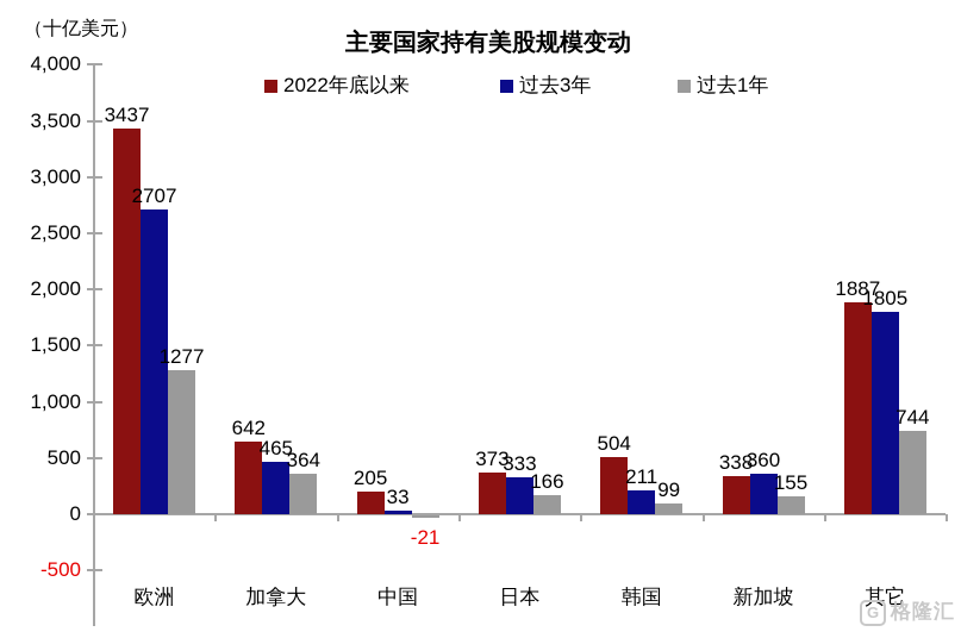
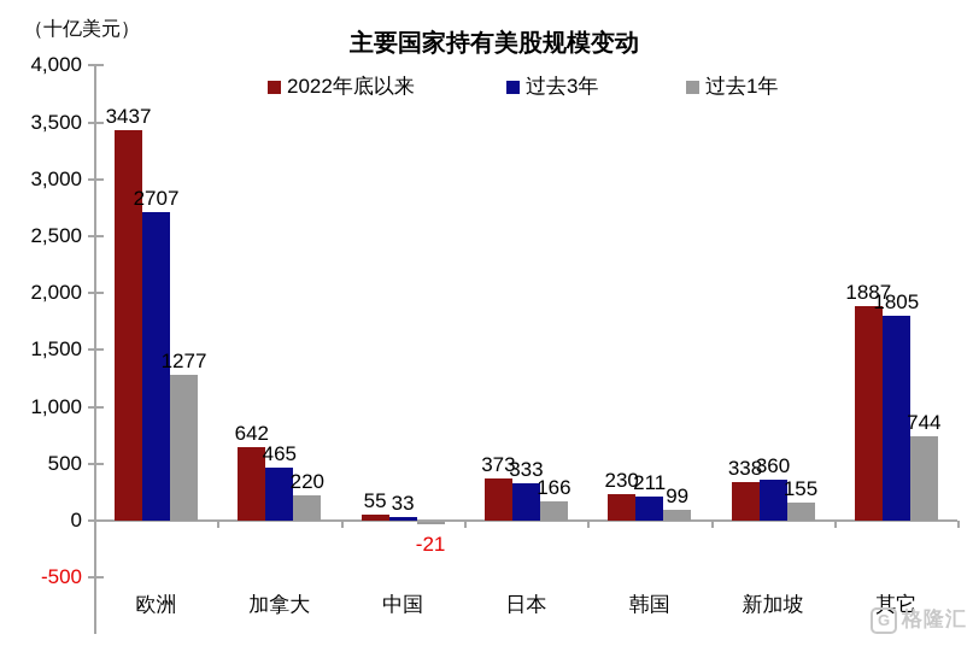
过去1年/加拿大: 364 -> 220
2022年底以来/中国: 205 -> 55
2022年底以来/韩国: 504 -> 230
